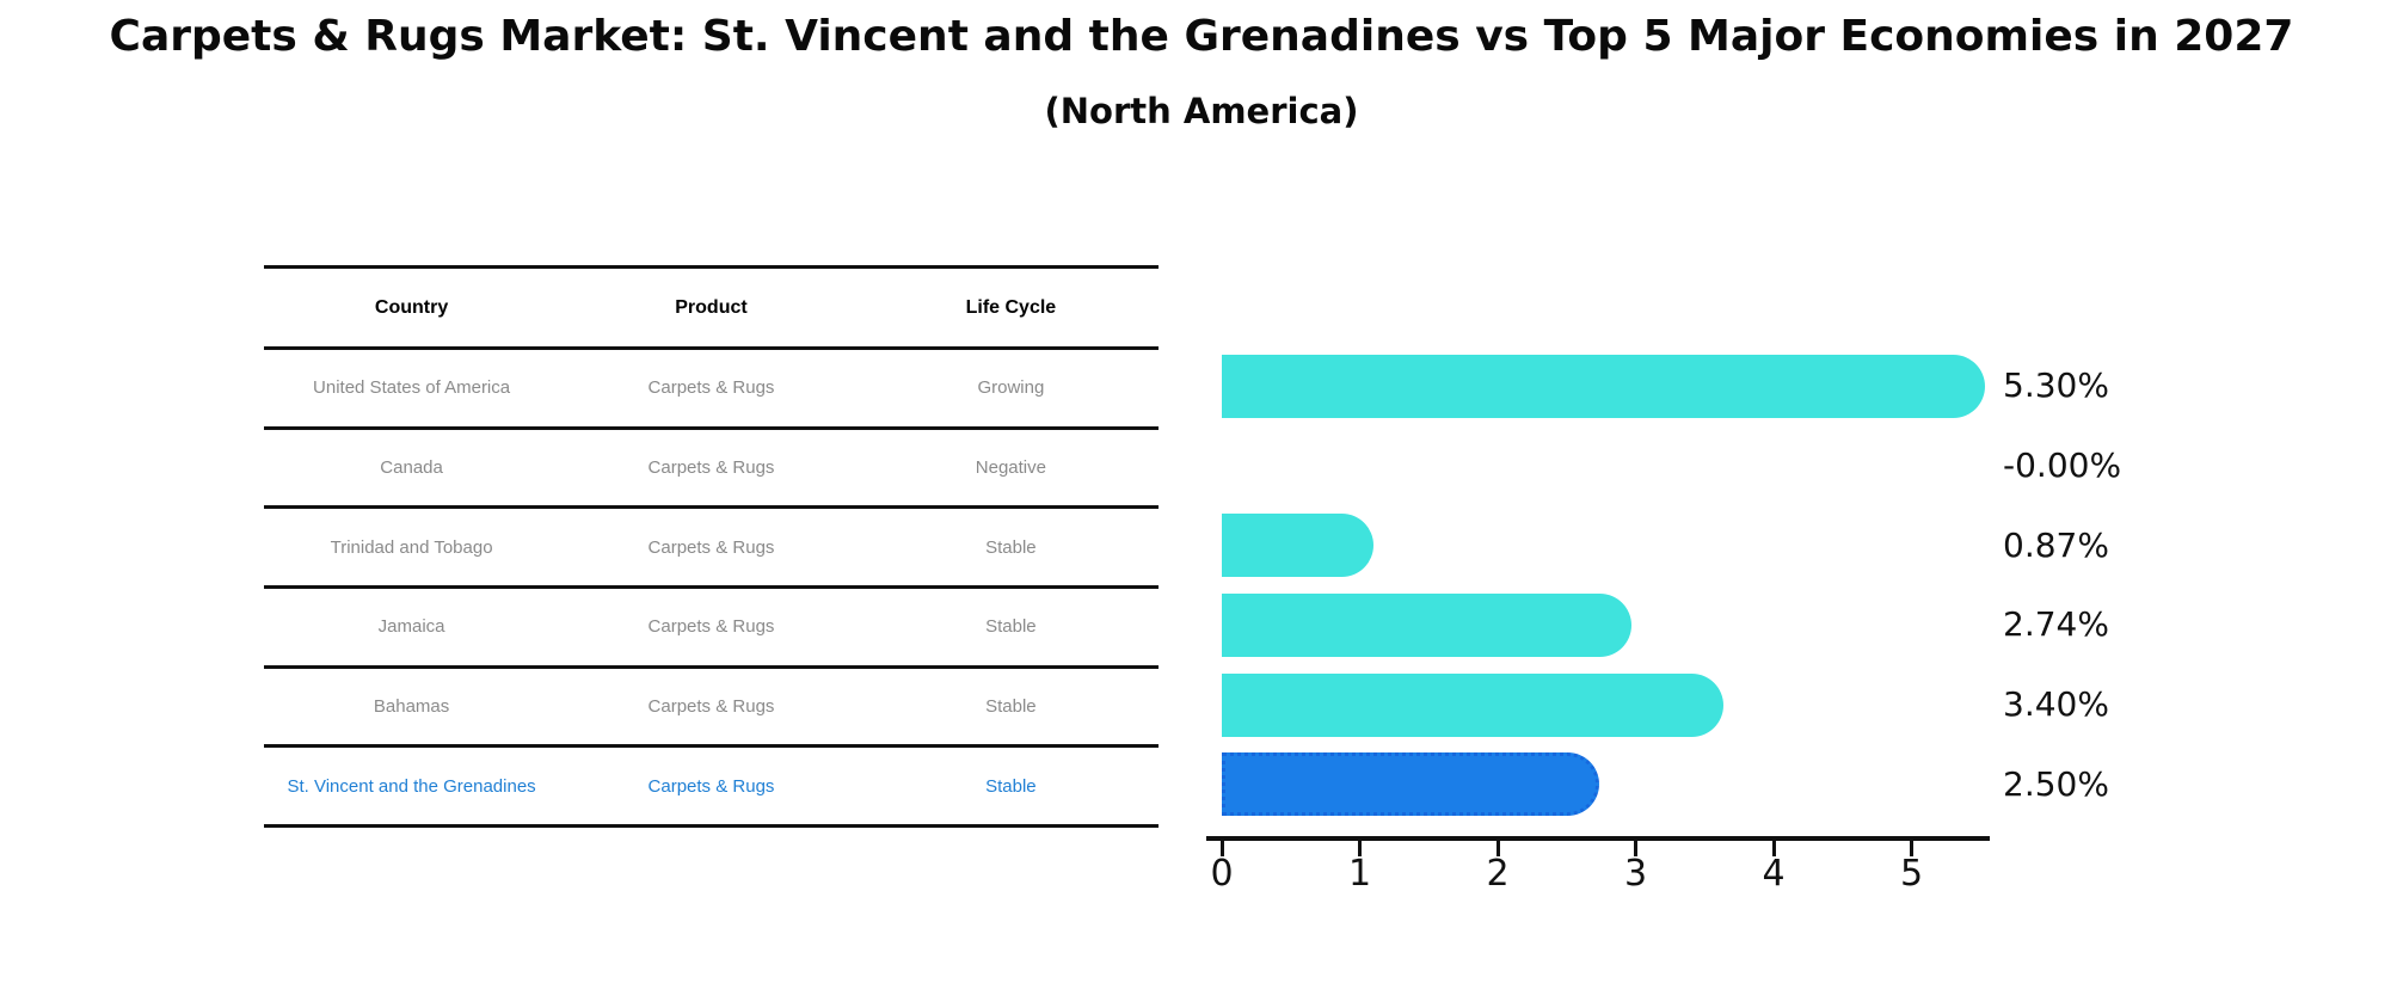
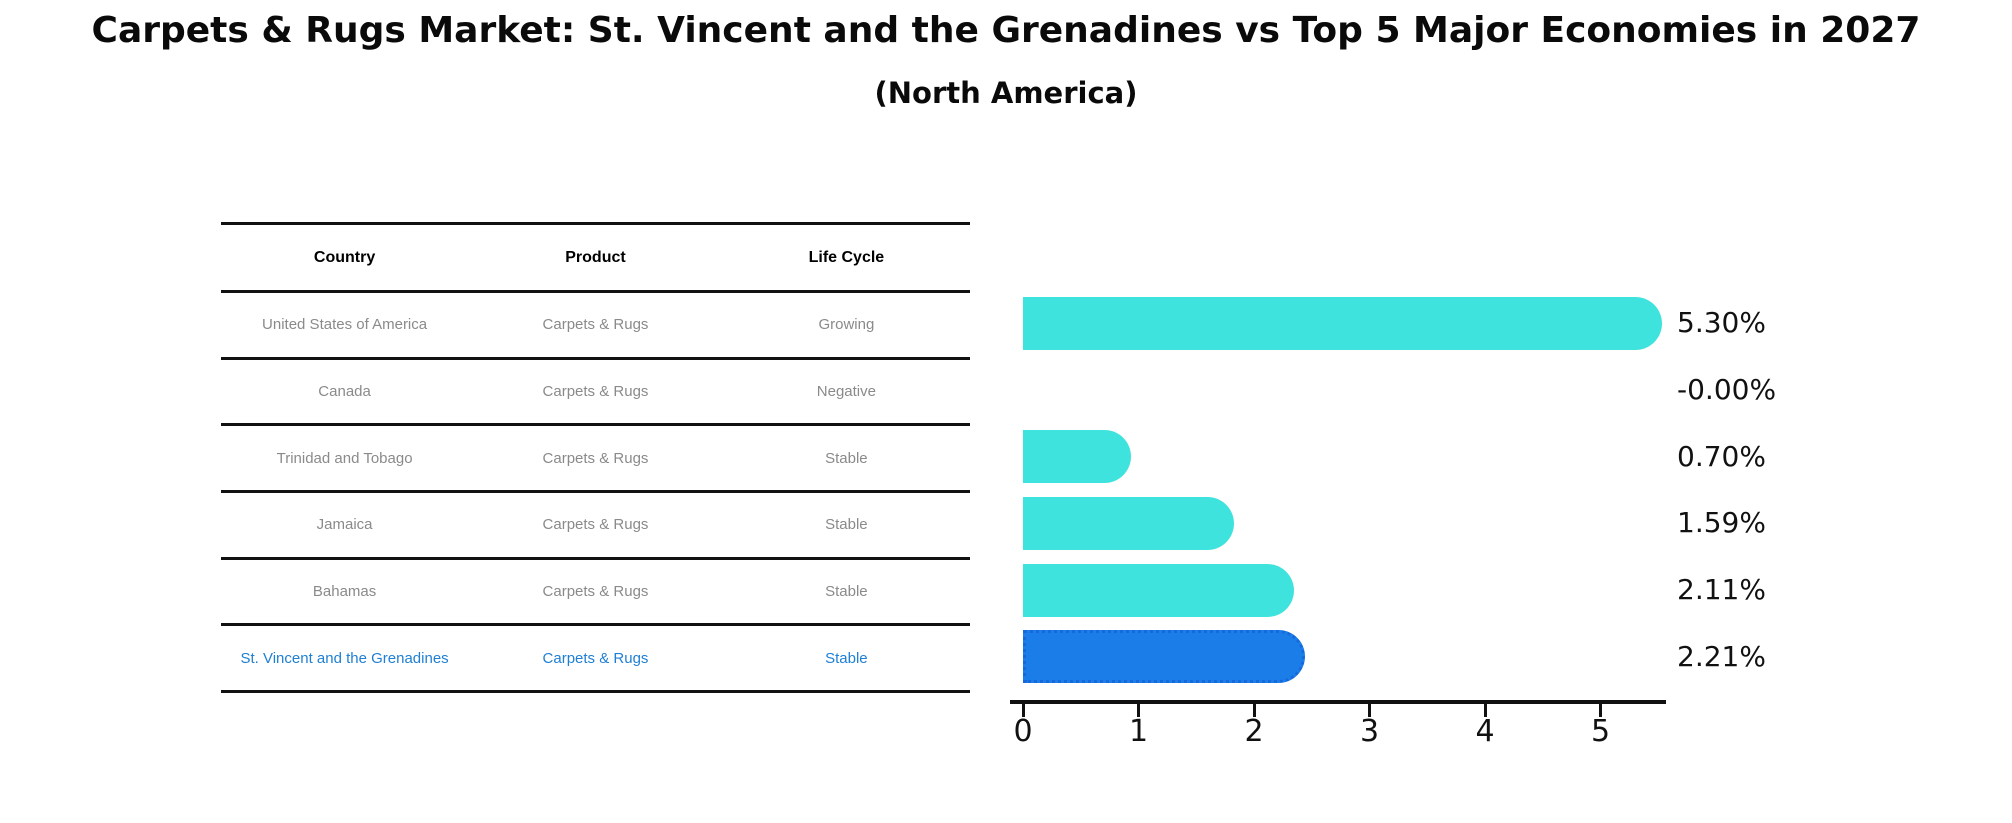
Trinidad and Tobago: 0.87% -> 0.70%
Jamaica: 2.74% -> 1.59%
Bahamas: 3.40% -> 2.11%
St. Vincent and the Grenadines: 2.50% -> 2.21%
